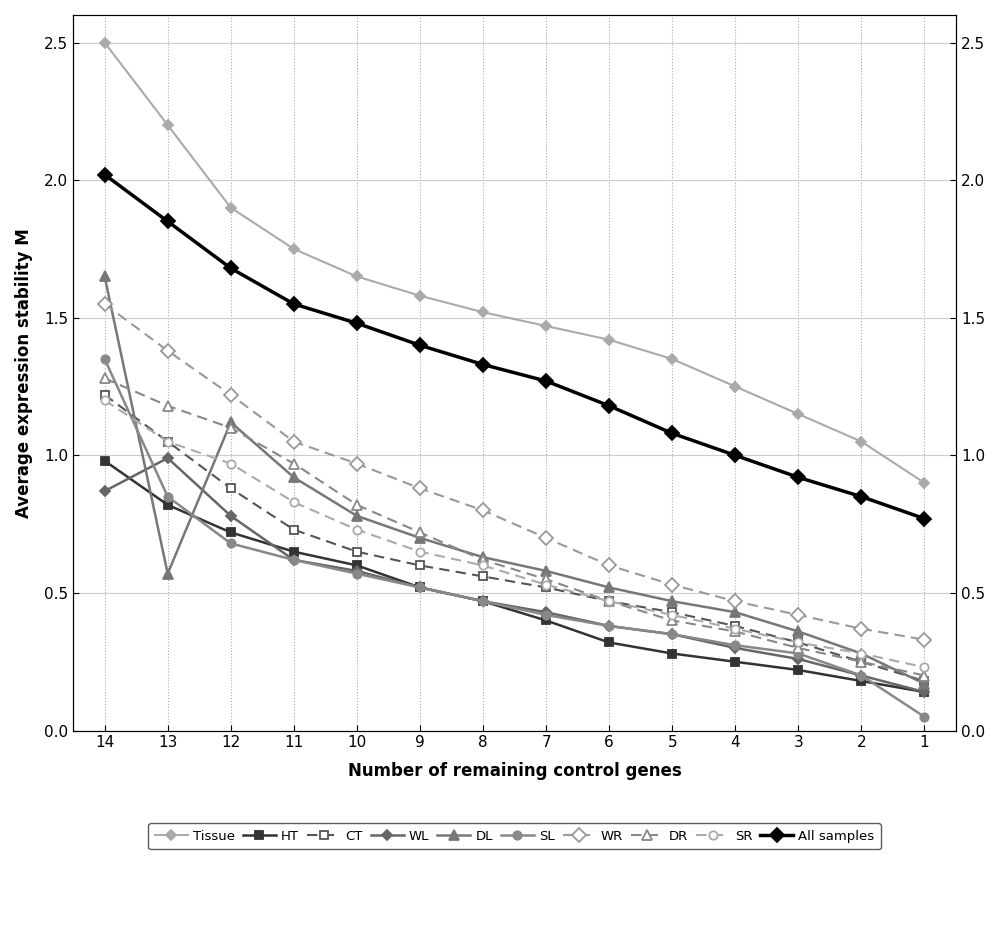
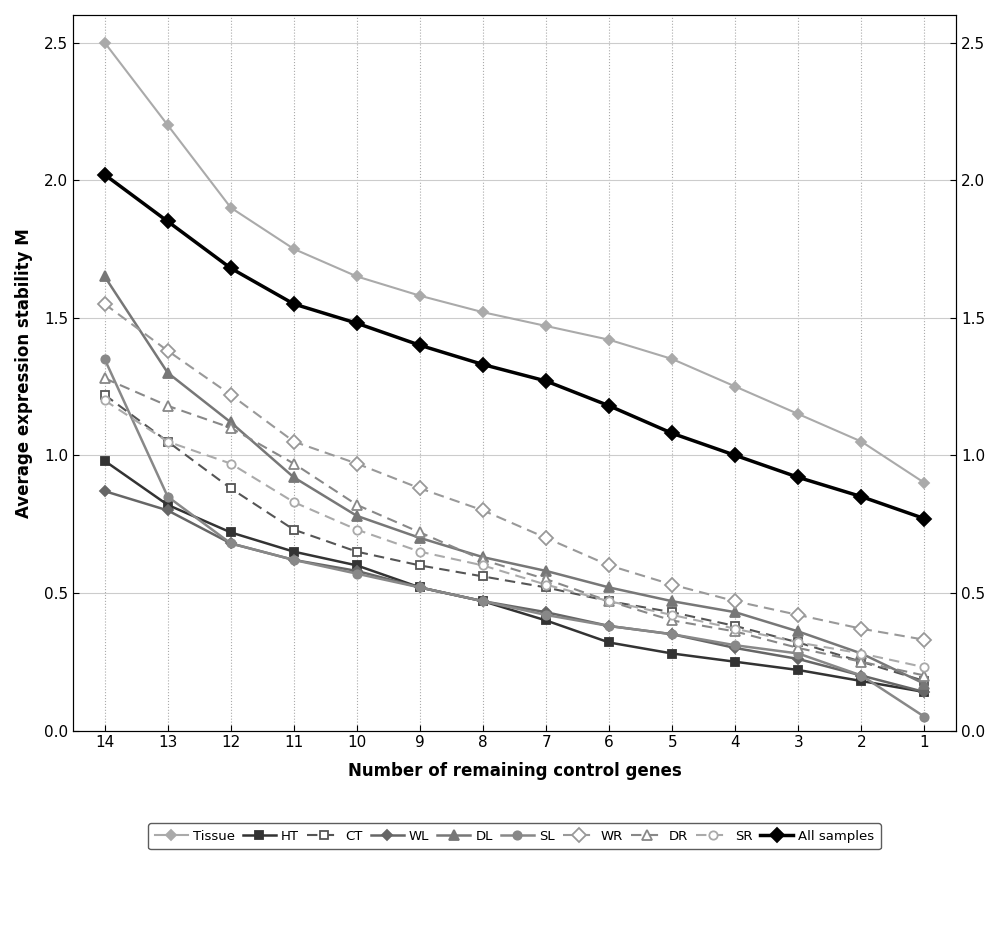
WL/13: 0.99 -> 0.80
DL/13: 0.57 -> 1.30
WL/12: 0.78 -> 0.68
